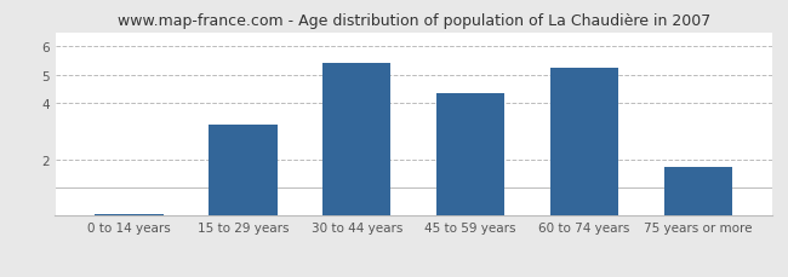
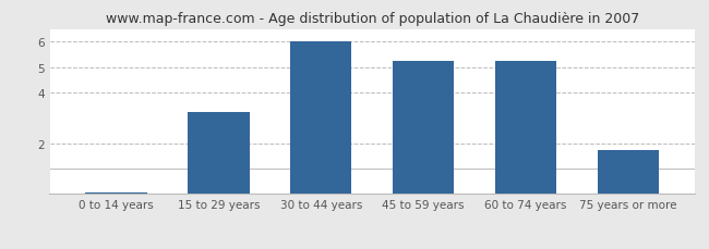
30 to 44 years: 5.40 -> 6.00
45 to 59 years: 4.35 -> 5.25
